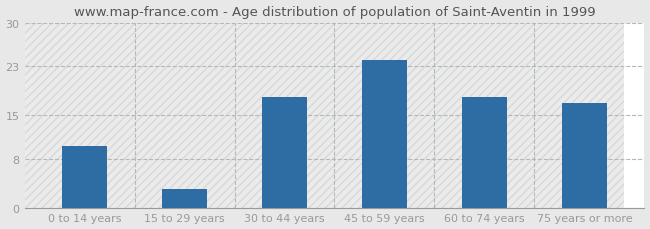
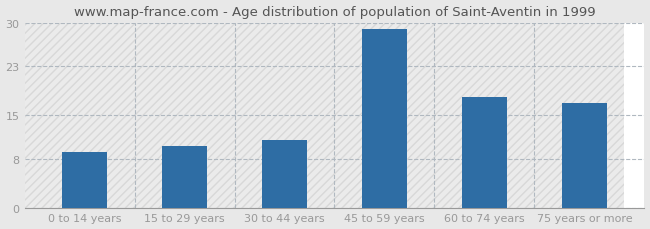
0 to 14 years: 10 -> 9
15 to 29 years: 3 -> 10
30 to 44 years: 18 -> 11
45 to 59 years: 24 -> 29
